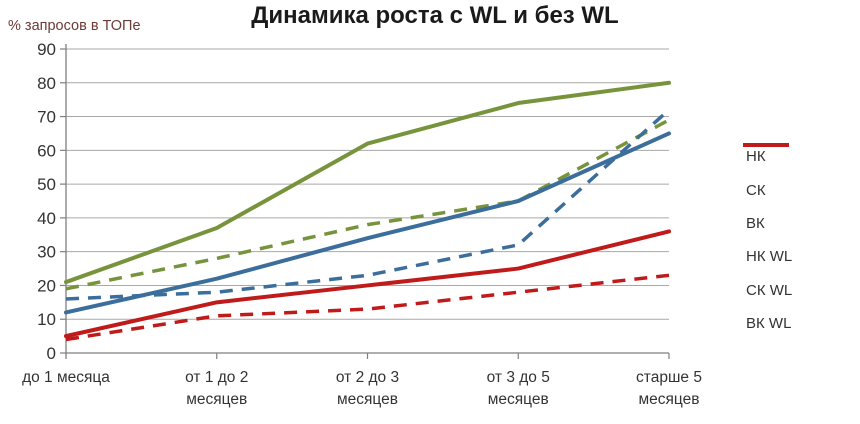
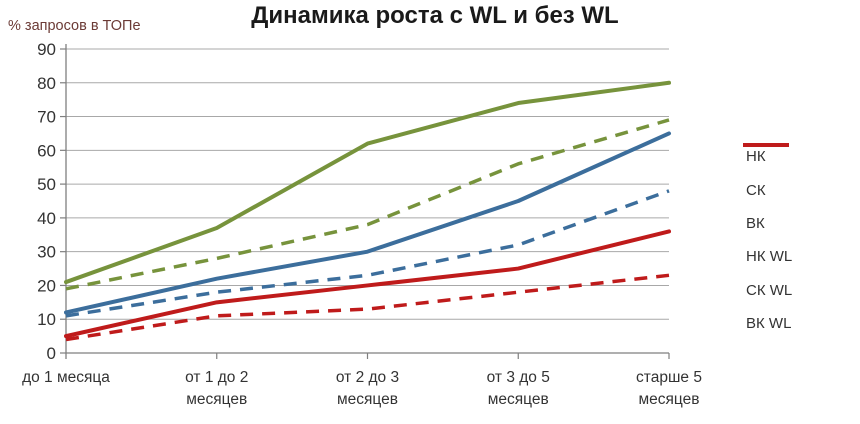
СК/до 1 месяца: 16 -> 11
СК WL/от 2 до 3 месяцев: 34 -> 30
НК/от 3 до 5 месяцев: 45 -> 56
СК/старше 5 месяцев: 72 -> 48
